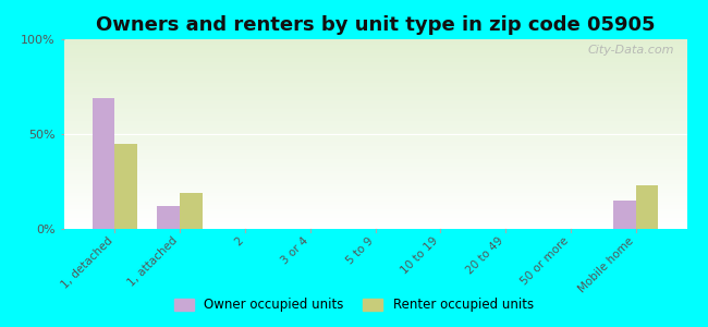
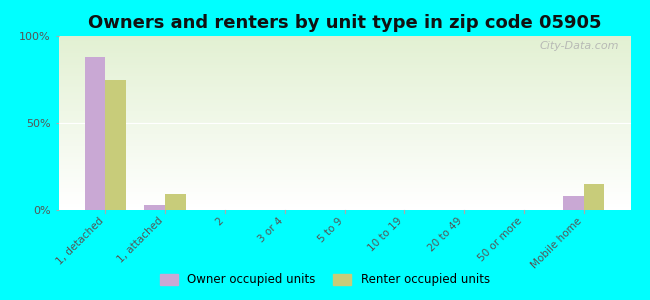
Owner occupied units/1, detached: 69% -> 88%
Renter occupied units/1, detached: 45% -> 75%
Owner occupied units/1, attached: 12% -> 3%
Renter occupied units/1, attached: 19% -> 9%
Owner occupied units/Mobile home: 15% -> 8%
Renter occupied units/Mobile home: 23% -> 15%
